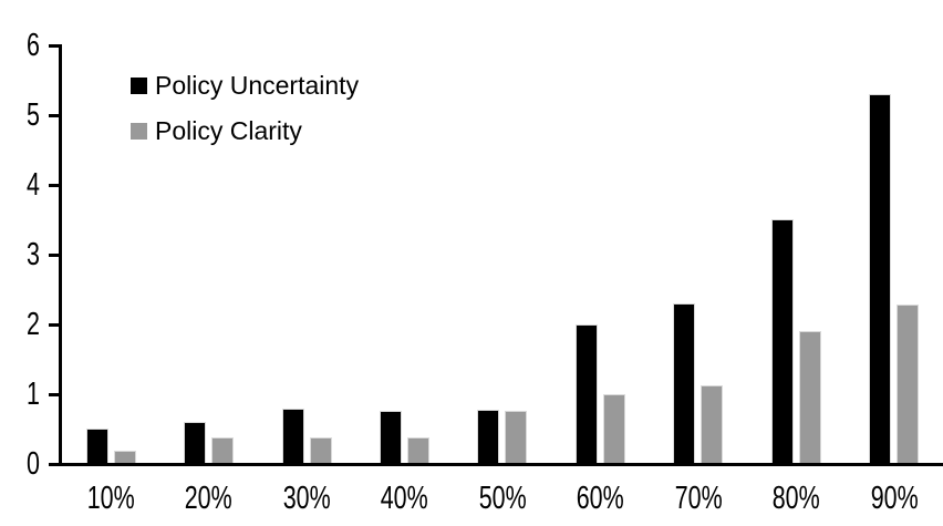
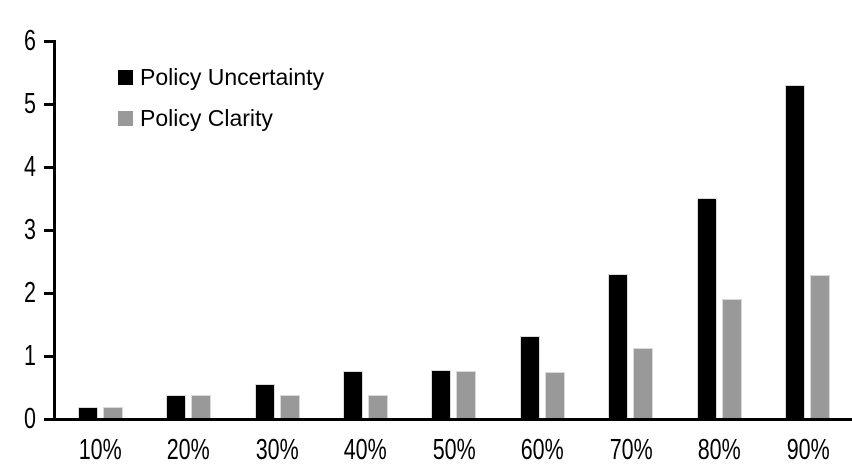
Policy Uncertainty/10%: 0.5 -> 0.2
Policy Uncertainty/20%: 0.6 -> 0.4
Policy Uncertainty/30%: 0.8 -> 0.6
Policy Uncertainty/60%: 2.0 -> 1.3
Policy Clarity/60%: 1.0 -> 0.8
